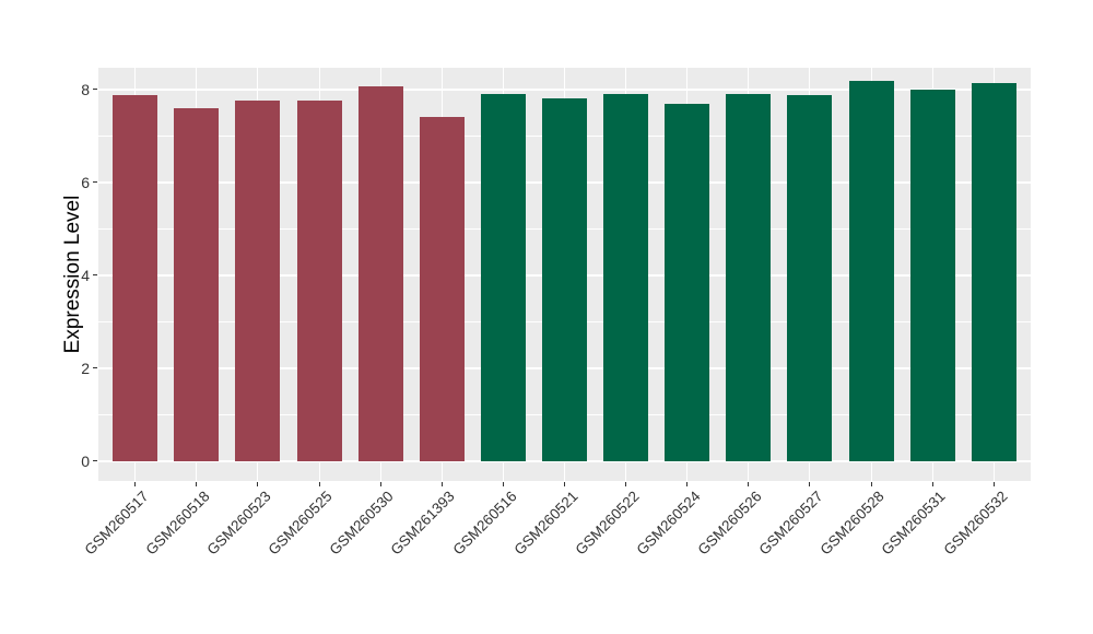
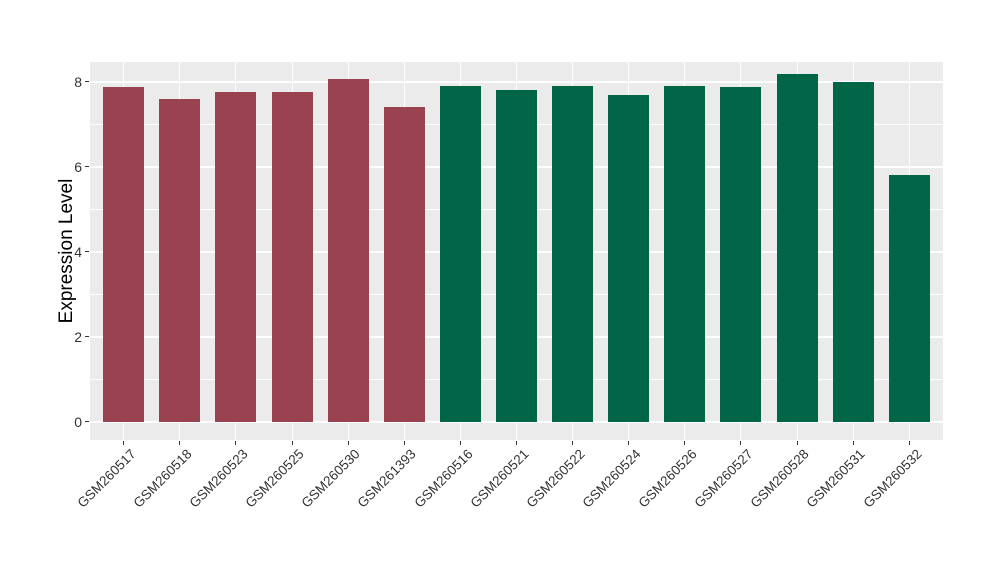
GSM260532: 8.1 -> 5.8
